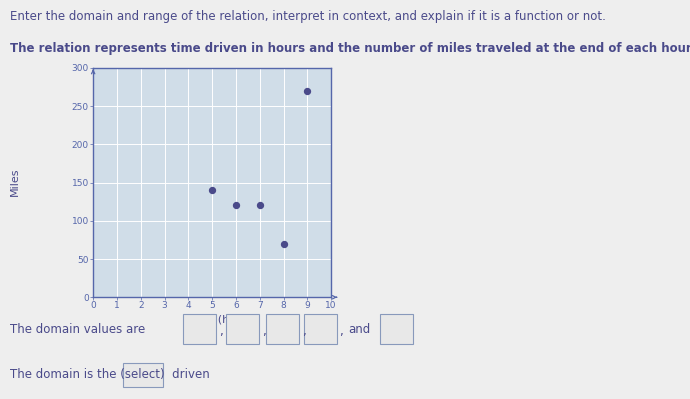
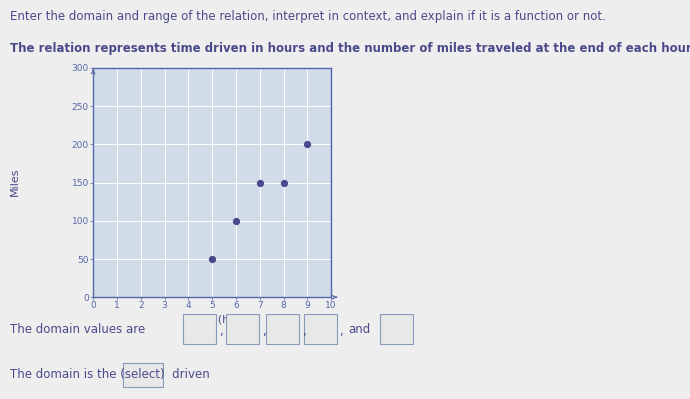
5: 140 -> 50
6: 120 -> 100
7: 120 -> 150
8: 70 -> 150
9: 270 -> 200
